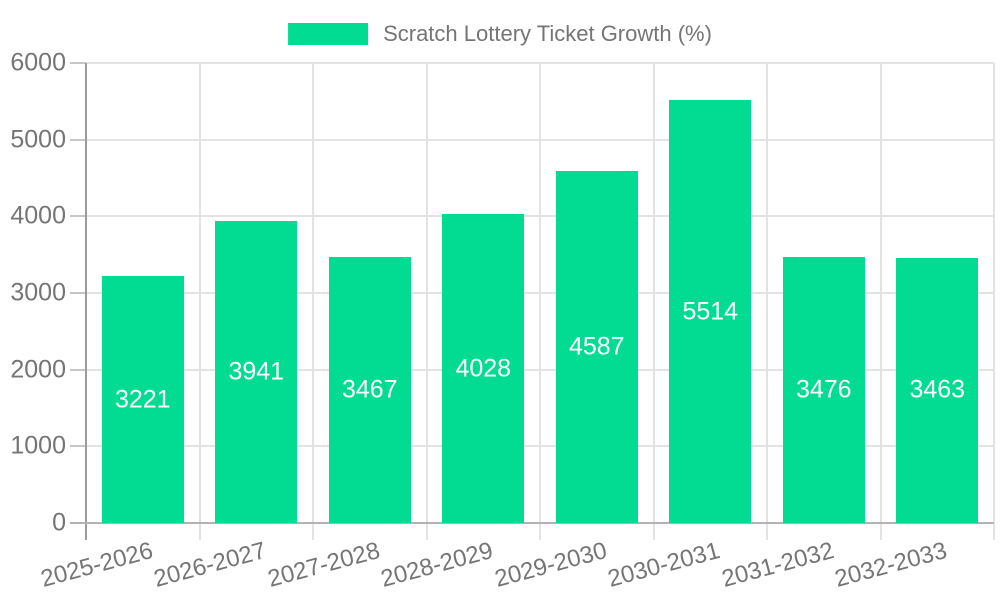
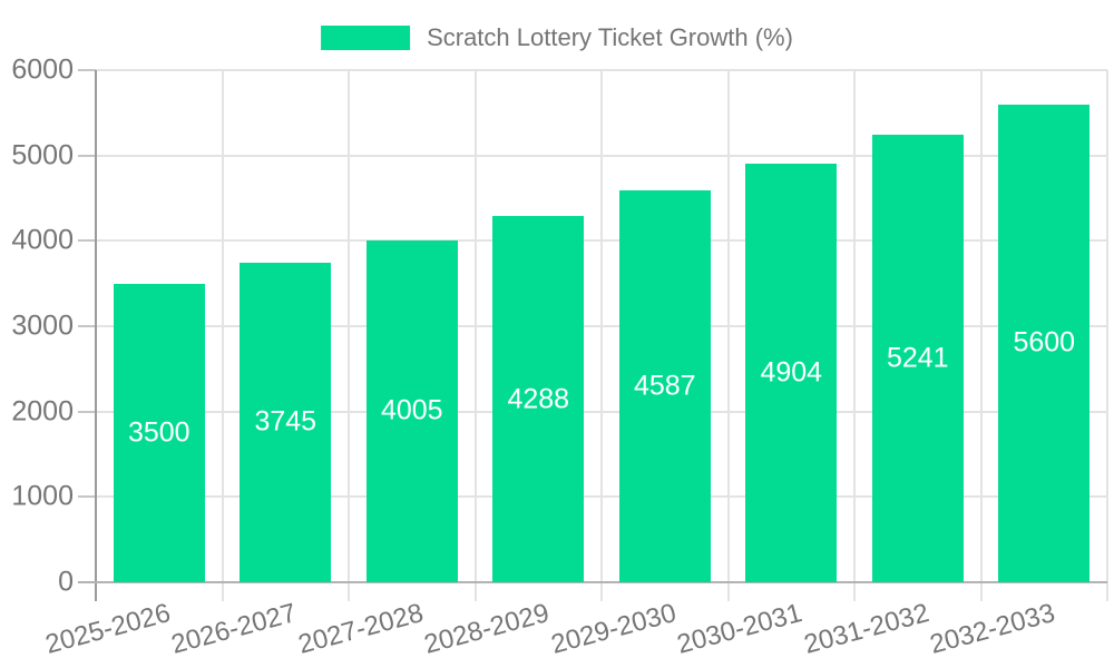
2025-2026: 3221 -> 3500
2026-2027: 3941 -> 3745
2027-2028: 3467 -> 4005
2028-2029: 4028 -> 4288
2030-2031: 5514 -> 4904
2031-2032: 3476 -> 5241
2032-2033: 3463 -> 5600
